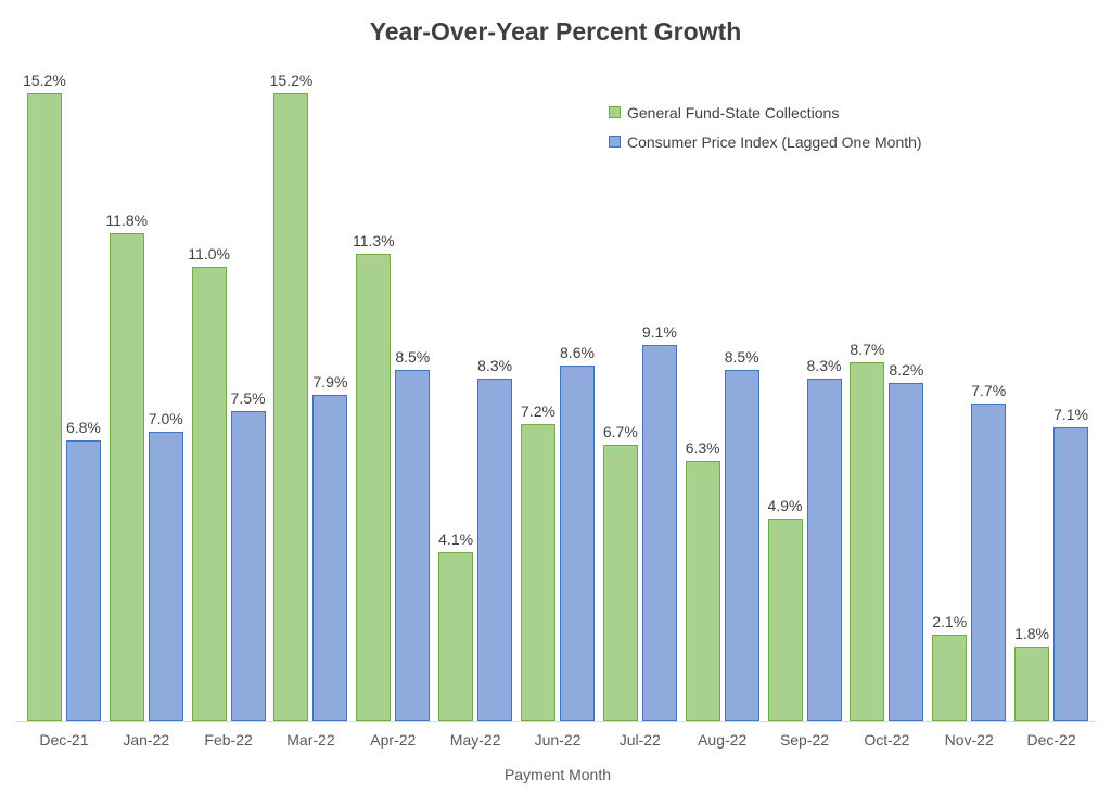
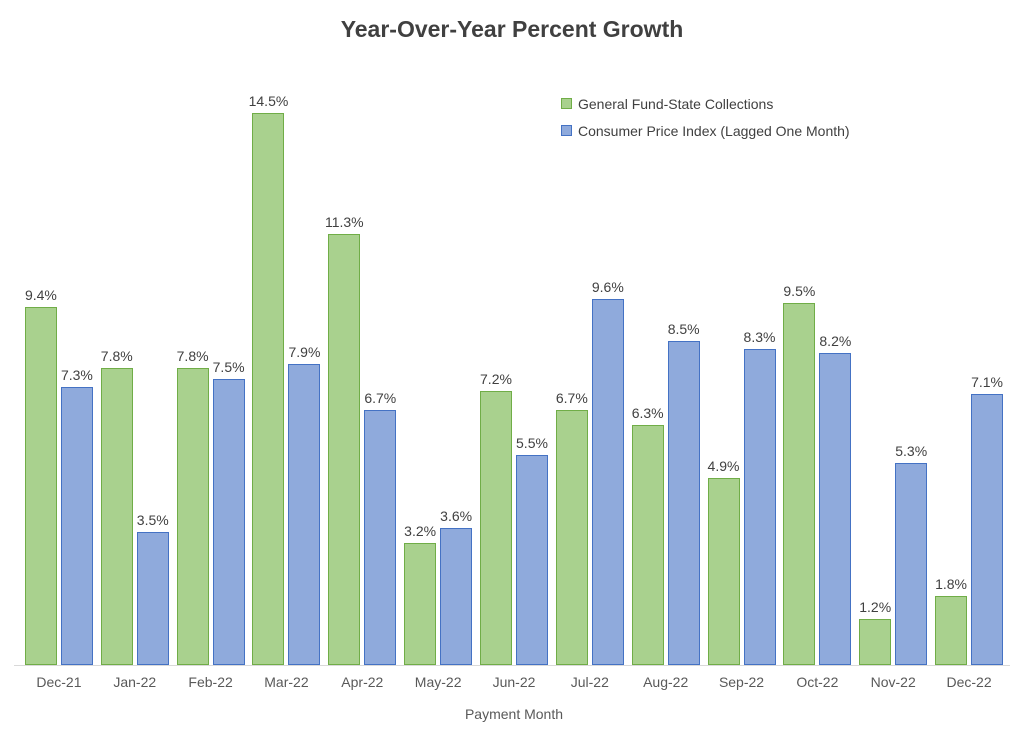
General Fund-State Collections/Dec-21: 15.2% -> 9.4%
Consumer Price Index (Lagged One Month)/Dec-21: 6.8% -> 7.3%
General Fund-State Collections/Jan-22: 11.8% -> 7.8%
Consumer Price Index (Lagged One Month)/Jan-22: 7.0% -> 3.5%
General Fund-State Collections/Feb-22: 11.0% -> 7.8%
General Fund-State Collections/Mar-22: 15.2% -> 14.5%
Consumer Price Index (Lagged One Month)/Apr-22: 8.5% -> 6.7%
General Fund-State Collections/May-22: 4.1% -> 3.2%
Consumer Price Index (Lagged One Month)/May-22: 8.3% -> 3.6%
Consumer Price Index (Lagged One Month)/Jun-22: 8.6% -> 5.5%
Consumer Price Index (Lagged One Month)/Jul-22: 9.1% -> 9.6%
General Fund-State Collections/Oct-22: 8.7% -> 9.5%
General Fund-State Collections/Nov-22: 2.1% -> 1.2%
Consumer Price Index (Lagged One Month)/Nov-22: 7.7% -> 5.3%
